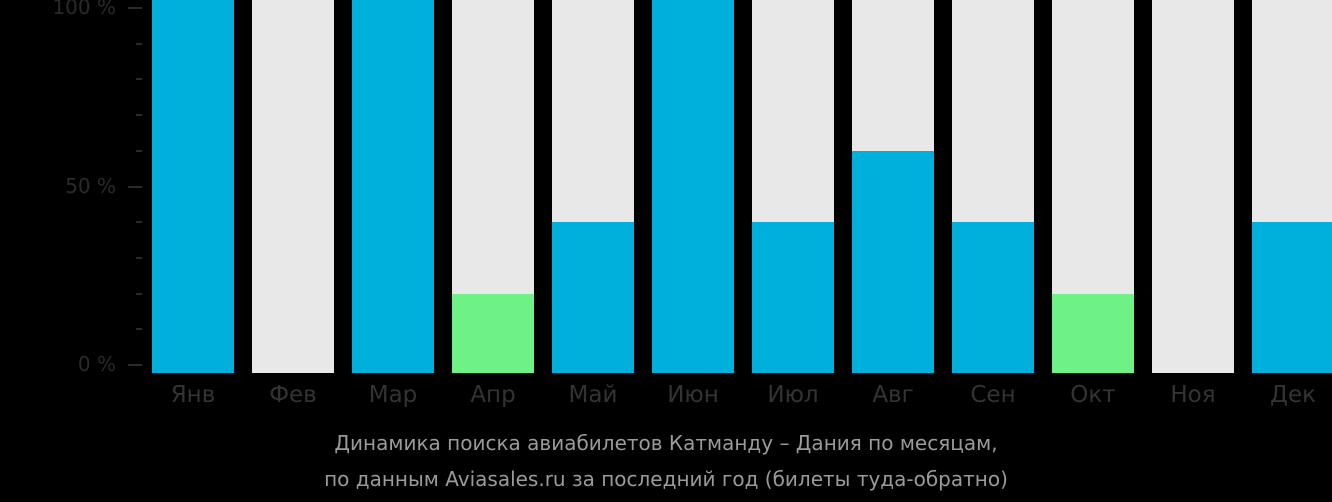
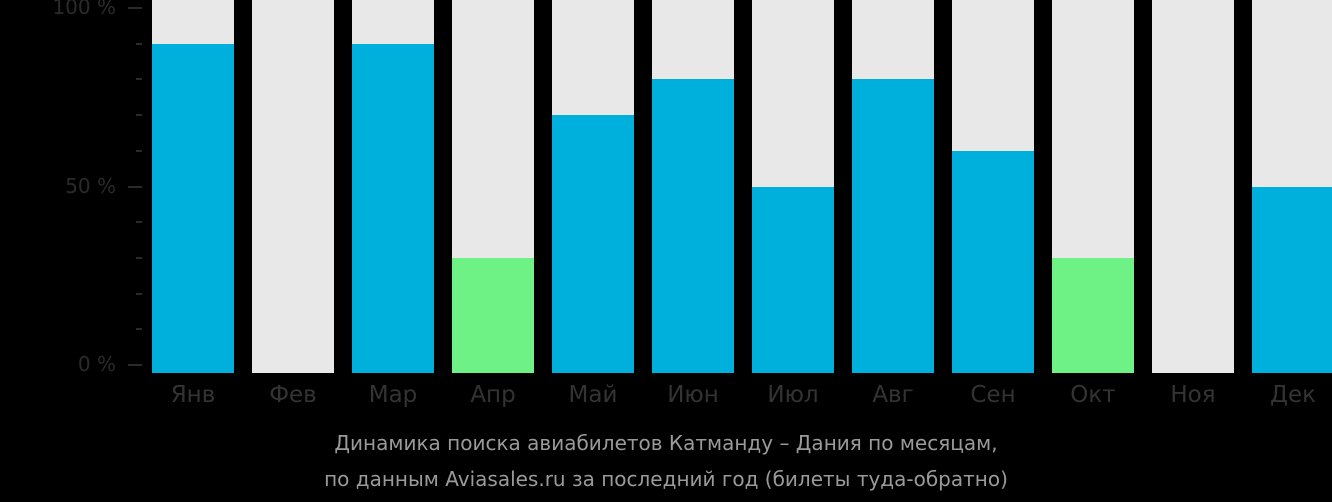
Янв: 100% -> 90%
Мар: 100% -> 90%
Апр: 20% -> 30%
Май: 40% -> 70%
Июн: 100% -> 80%
Июл: 40% -> 50%
Авг: 60% -> 80%
Сен: 40% -> 60%
Окт: 20% -> 30%
Дек: 40% -> 50%
